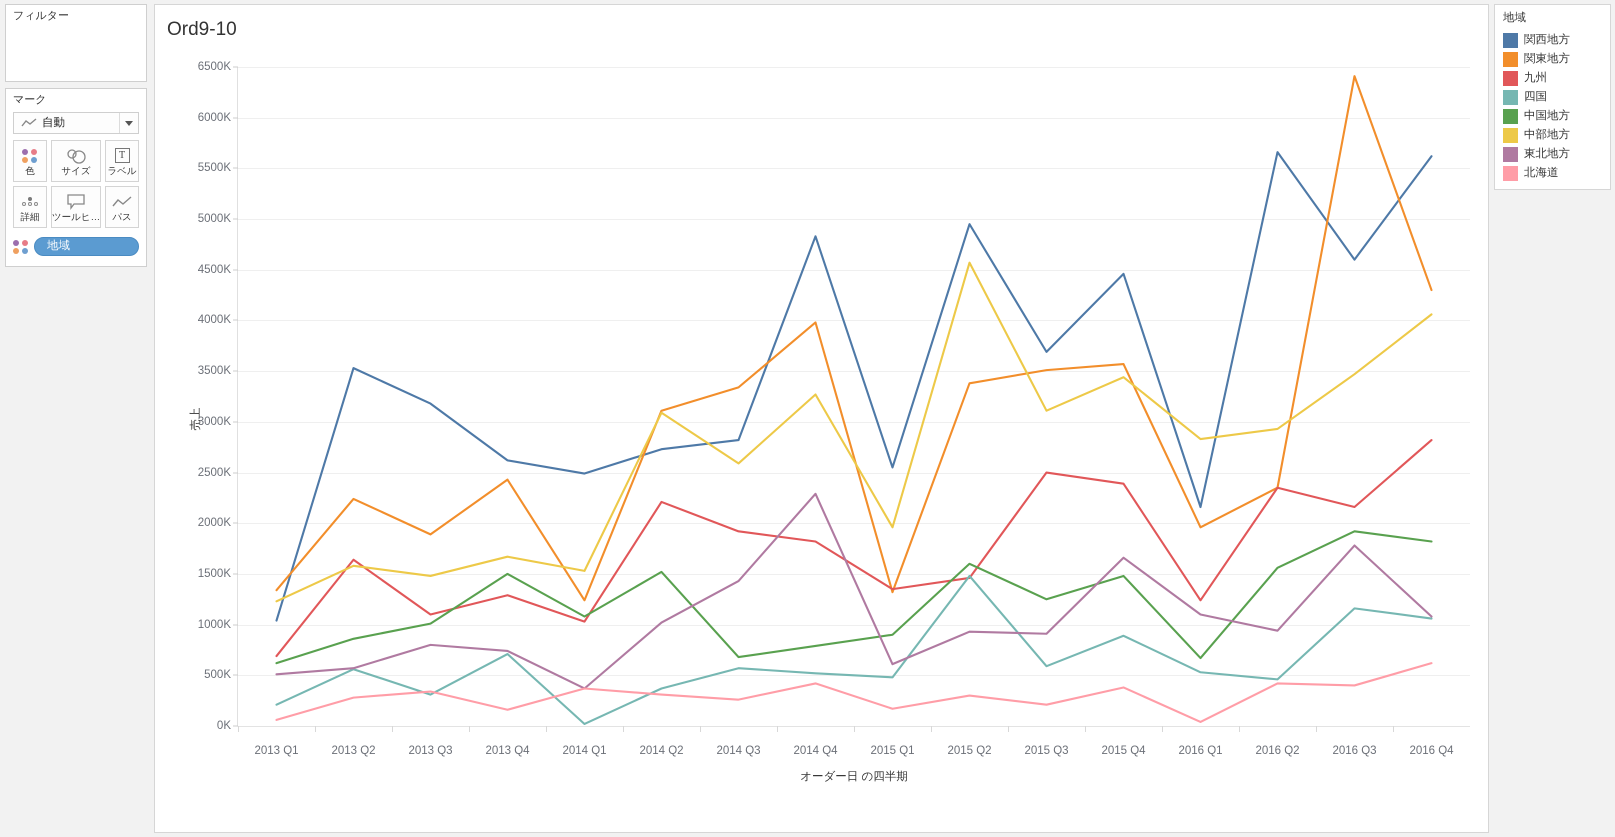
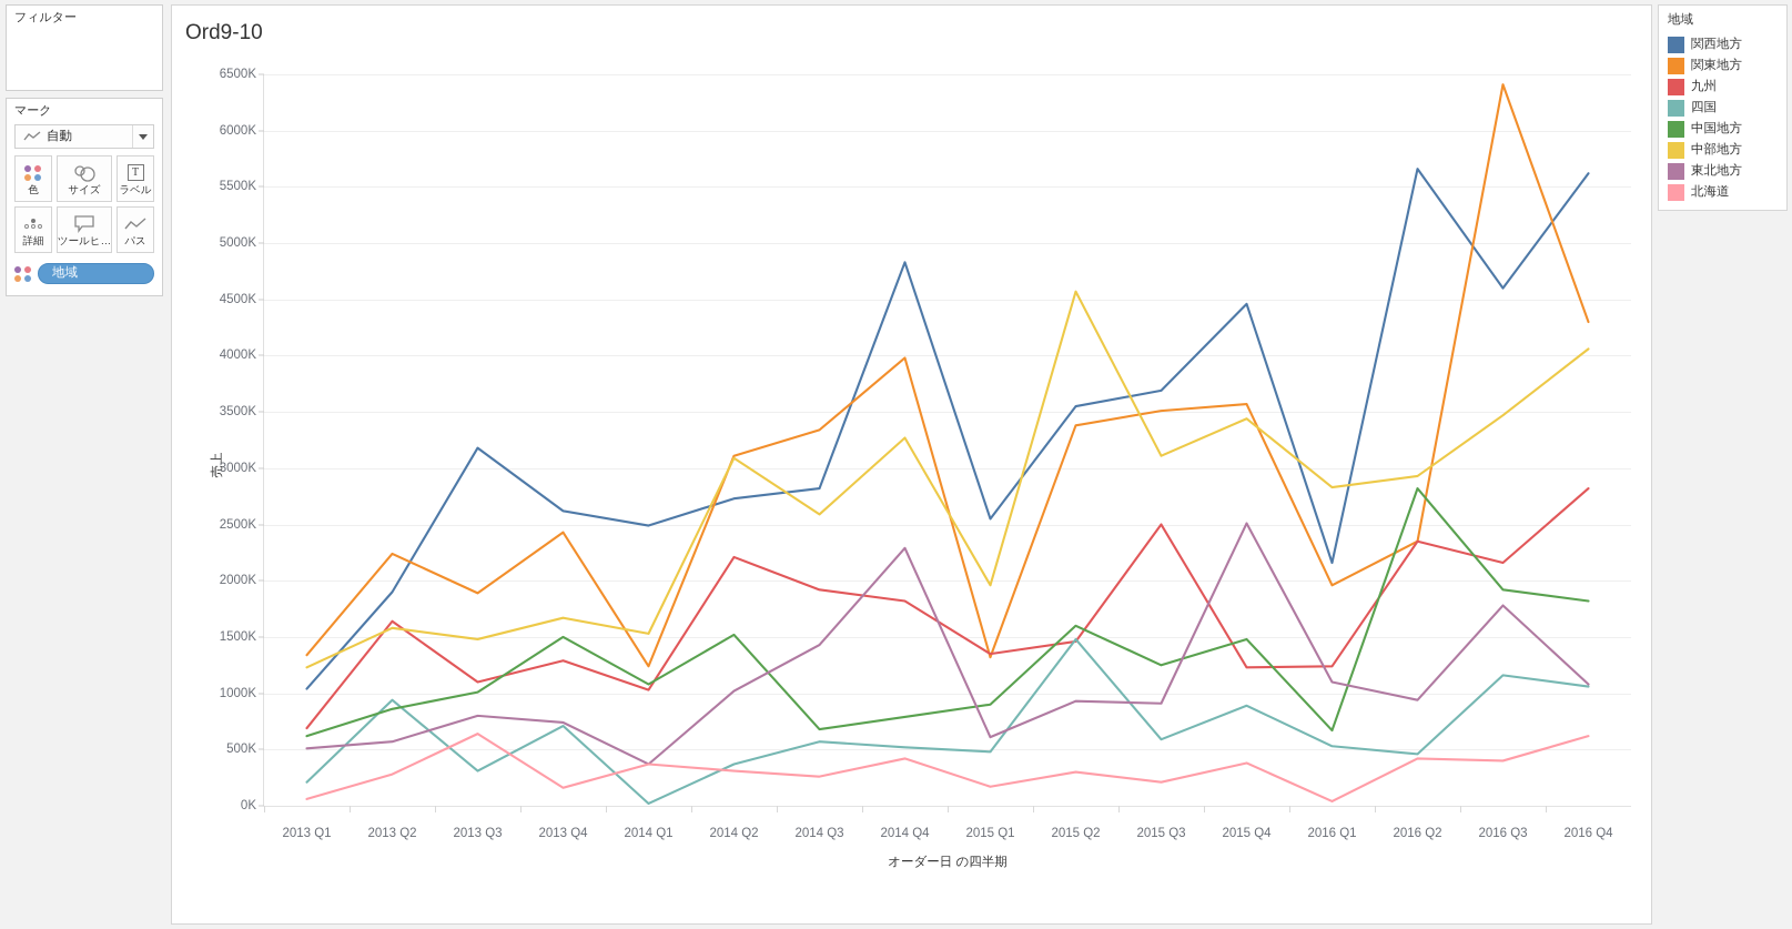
関西地方/2013 Q2: 3530K -> 1900K
四国/2013 Q2: 560K -> 940K
北海道/2013 Q3: 340K -> 640K
関西地方/2015 Q2: 4950K -> 3550K
九州/2015 Q4: 2390K -> 1230K
東北地方/2015 Q4: 1660K -> 2510K
中国地方/2016 Q2: 1560K -> 2820K
